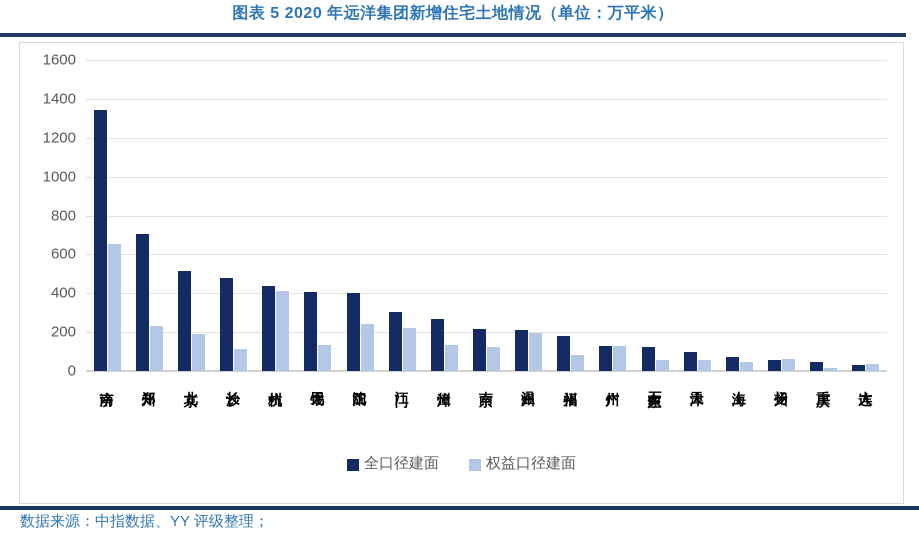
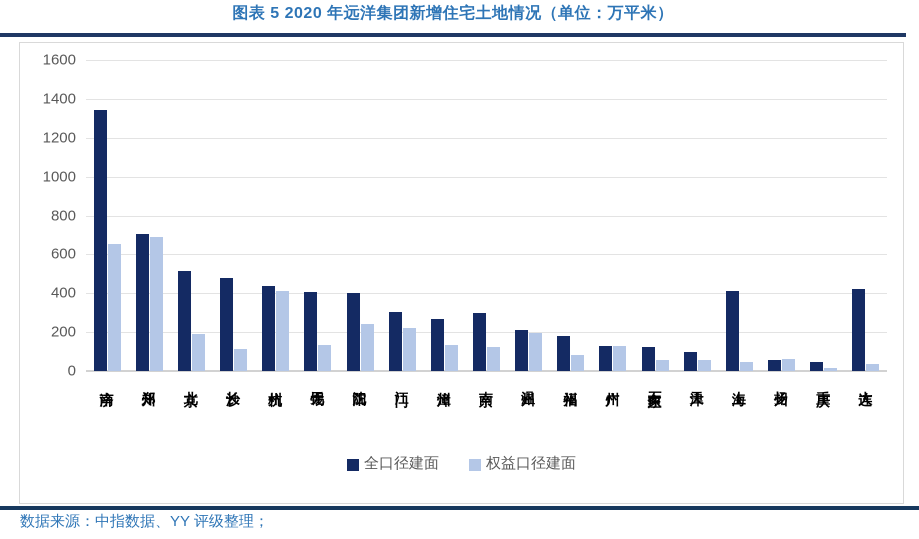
权益口径建面/郑州: 230 -> 690
全口径建面/南京: 210 -> 300
全口径建面/上海: 70 -> 410
全口径建面/大连: 30 -> 420
